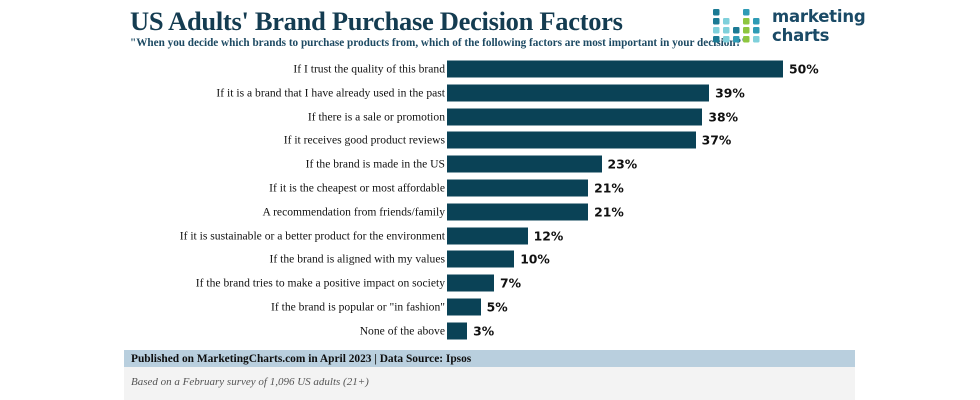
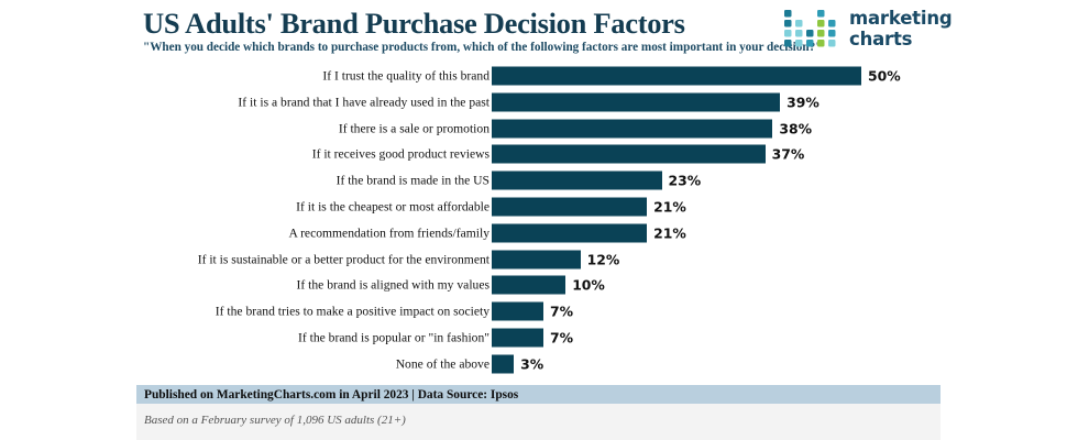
If the brand is popular or "in fashion": 5% -> 7%
